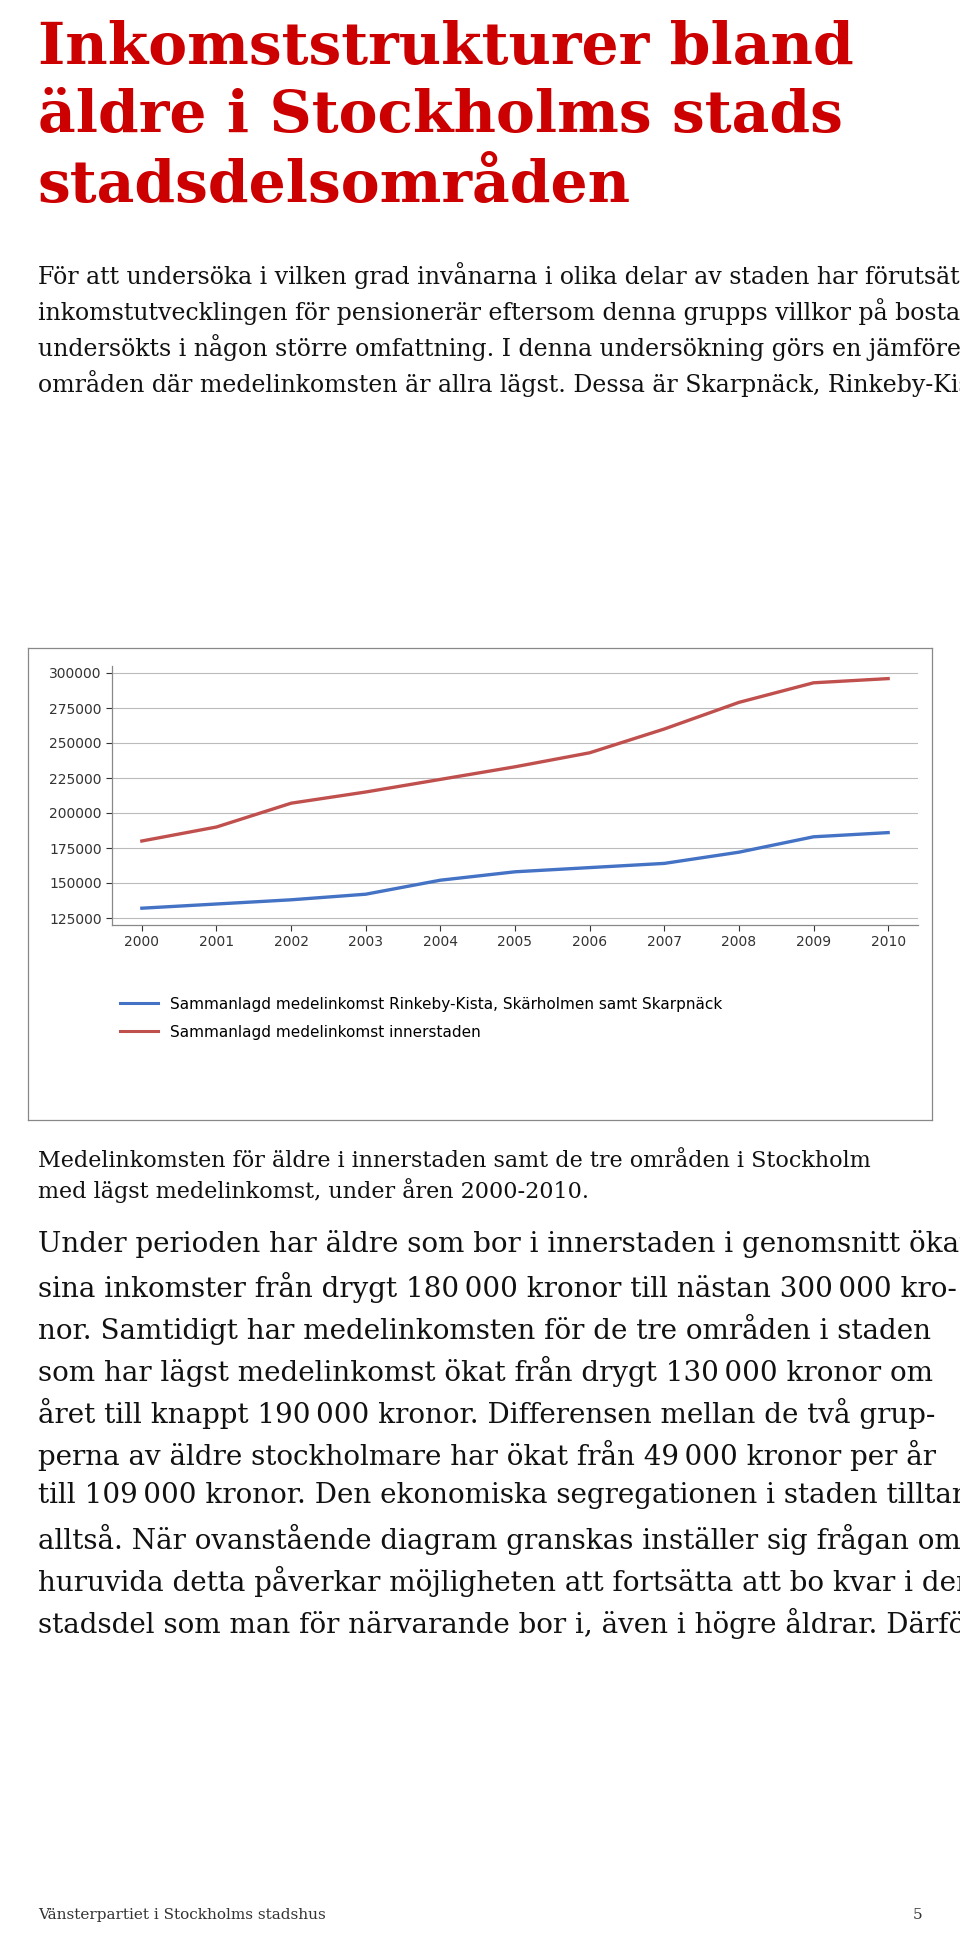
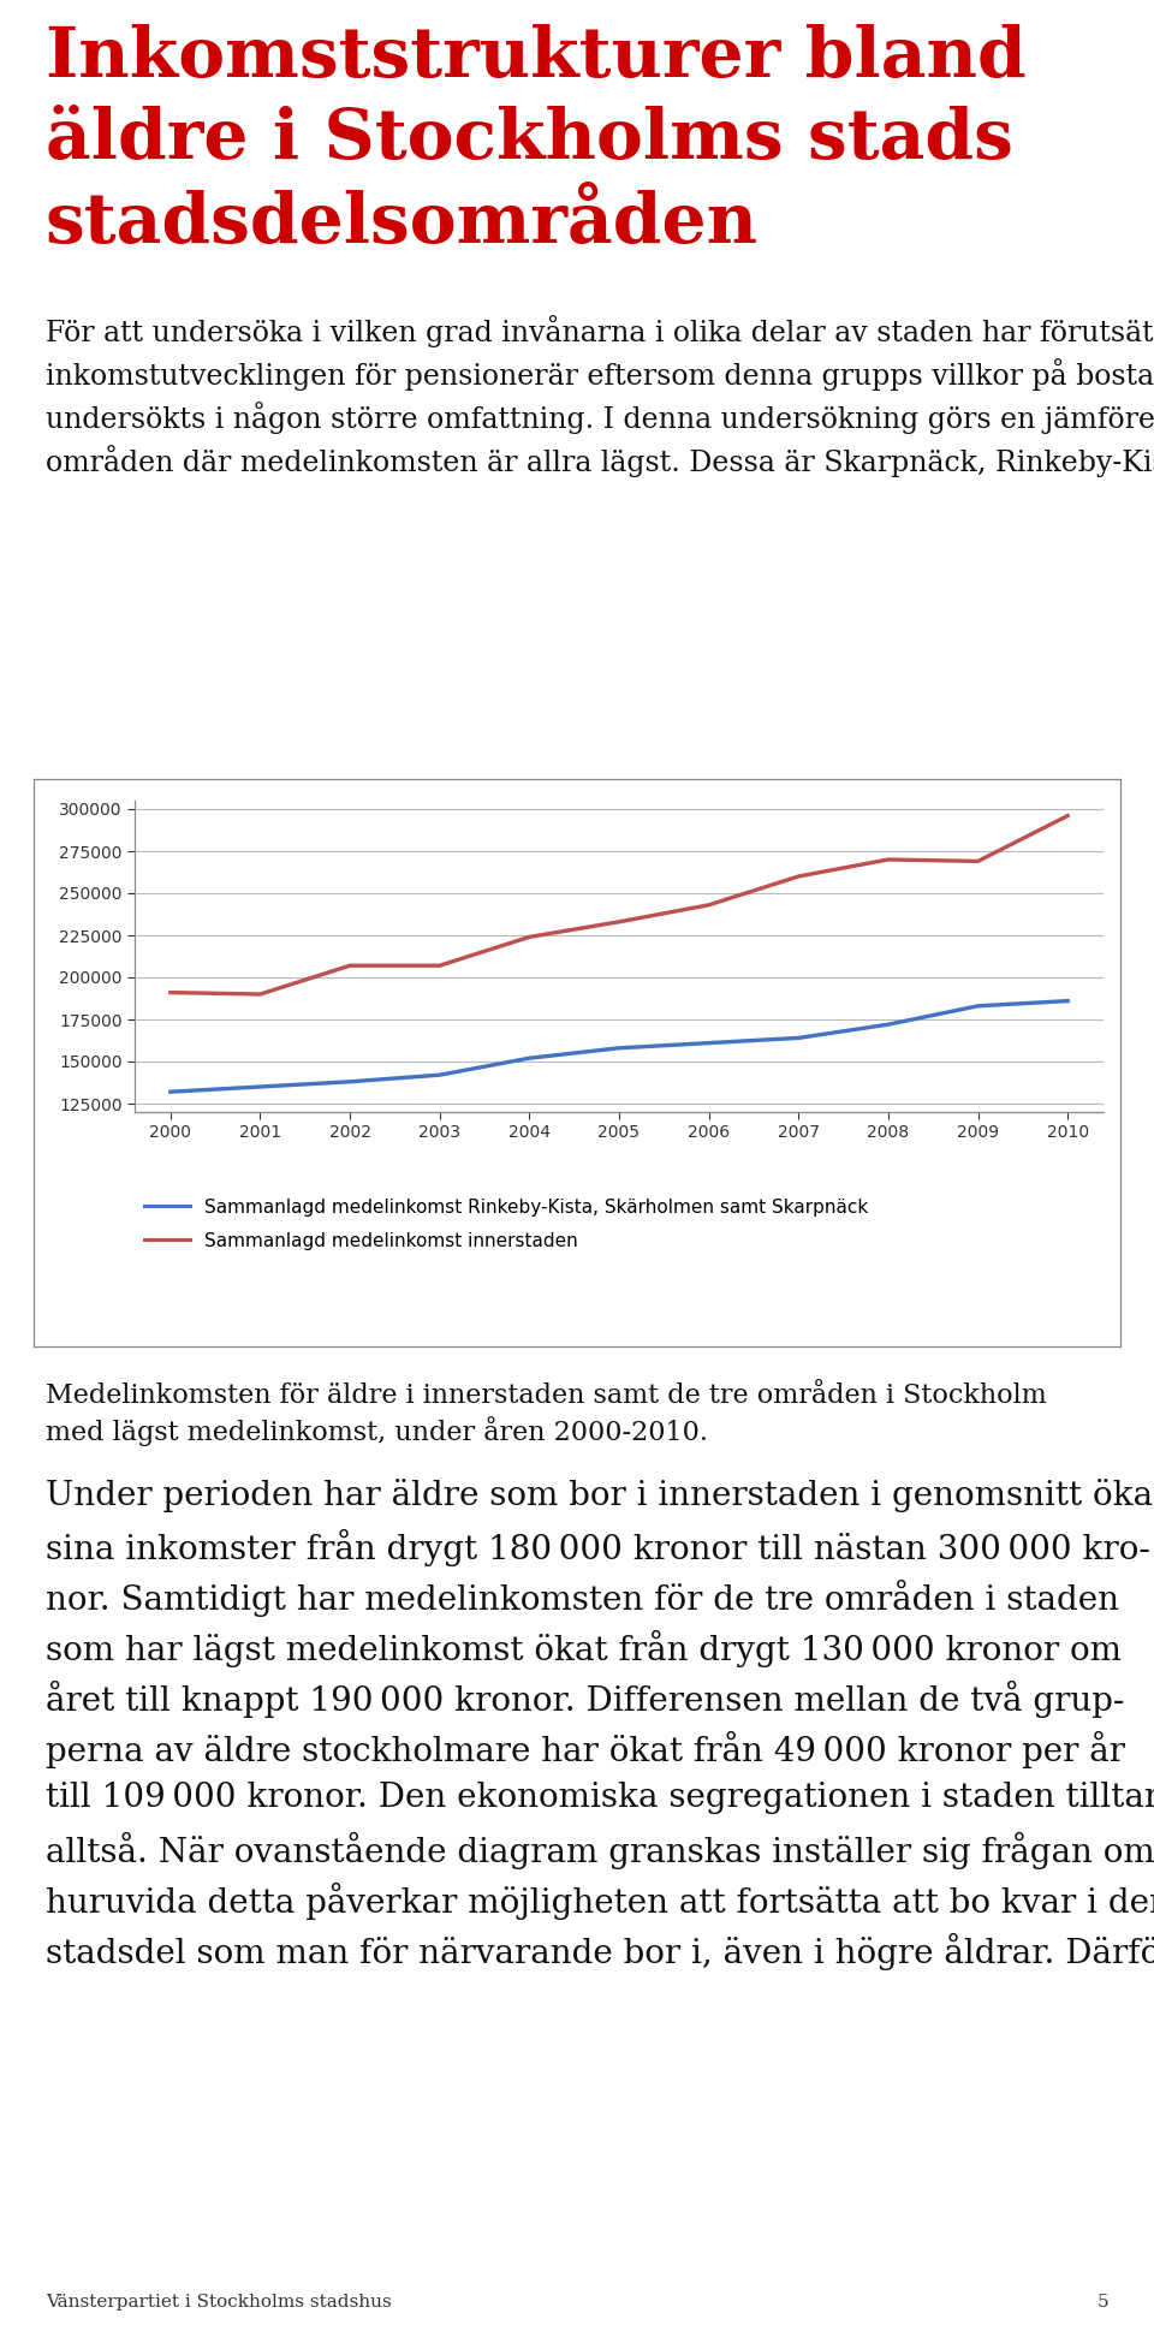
Sammanlagd medelinkomst innerstaden/2000: 180000 -> 191000
Sammanlagd medelinkomst innerstaden/2003: 215000 -> 207000
Sammanlagd medelinkomst innerstaden/2008: 279000 -> 270000
Sammanlagd medelinkomst innerstaden/2009: 293000 -> 269000
